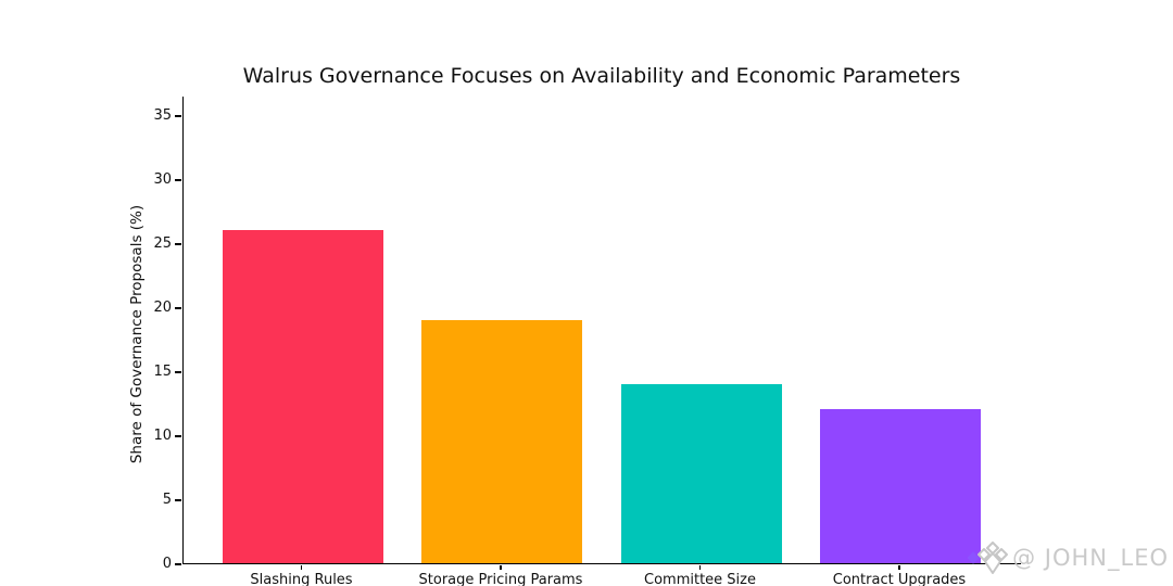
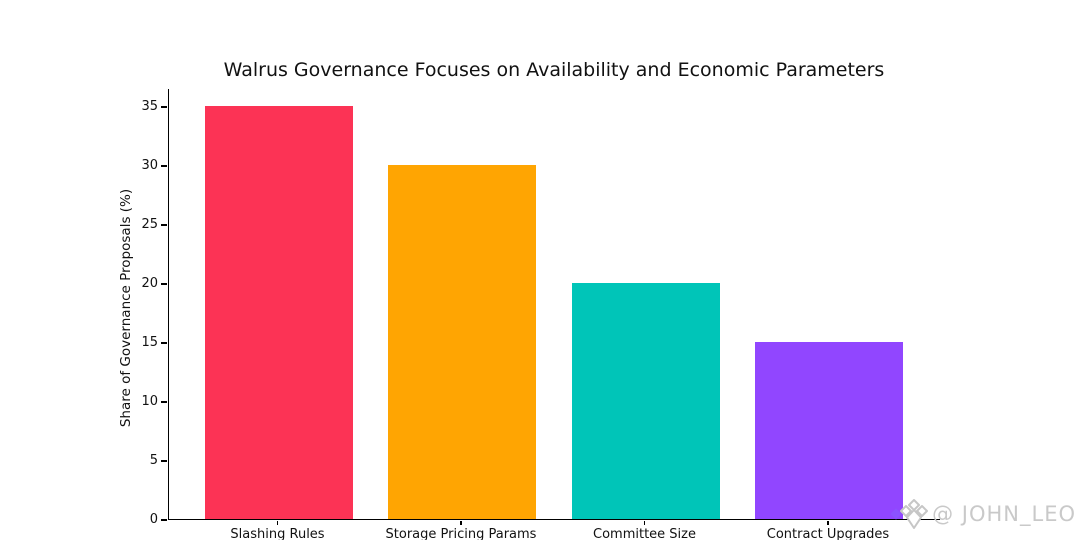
Slashing Rules: 26 -> 35
Storage Pricing Params: 19 -> 30
Committee Size: 14 -> 20
Contract Upgrades: 12 -> 15
